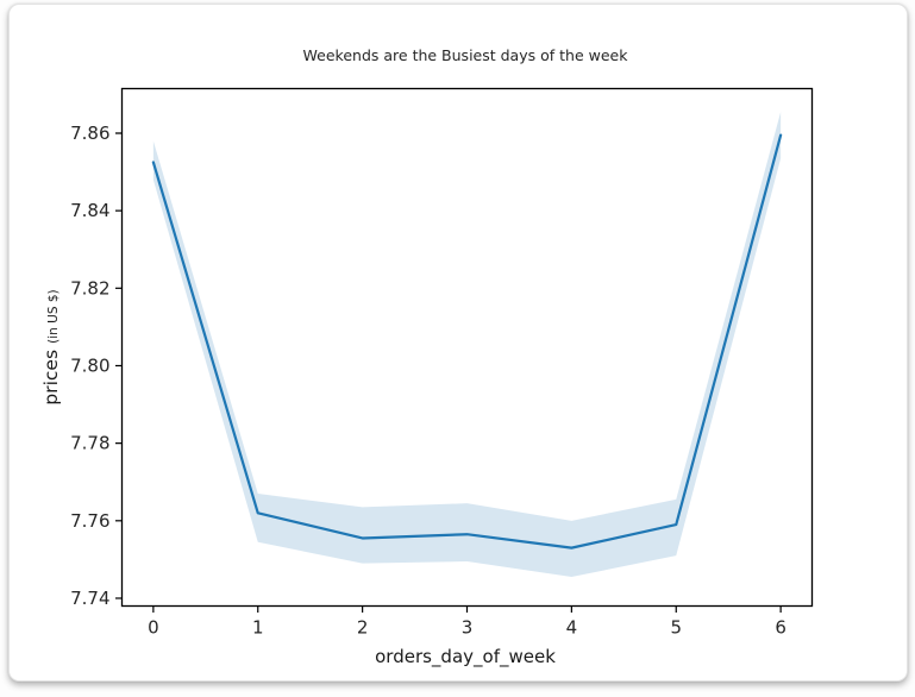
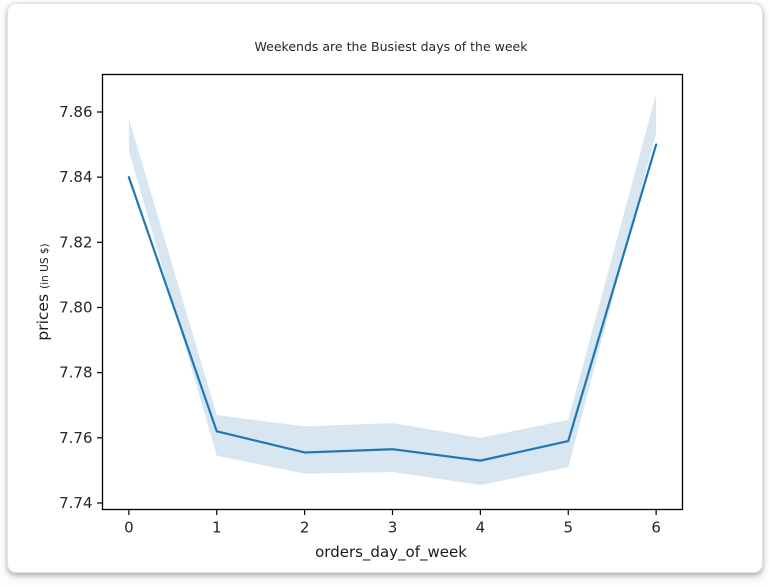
0: 7.853 -> 7.840
6: 7.859 -> 7.850
